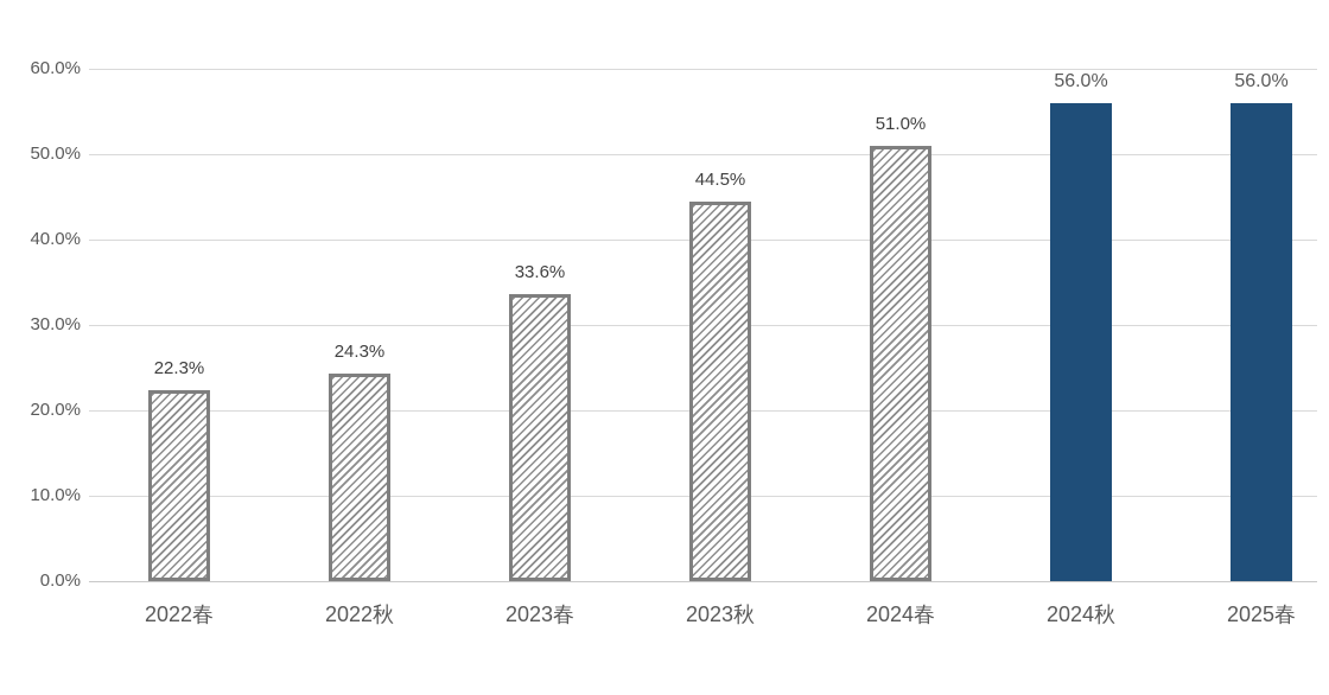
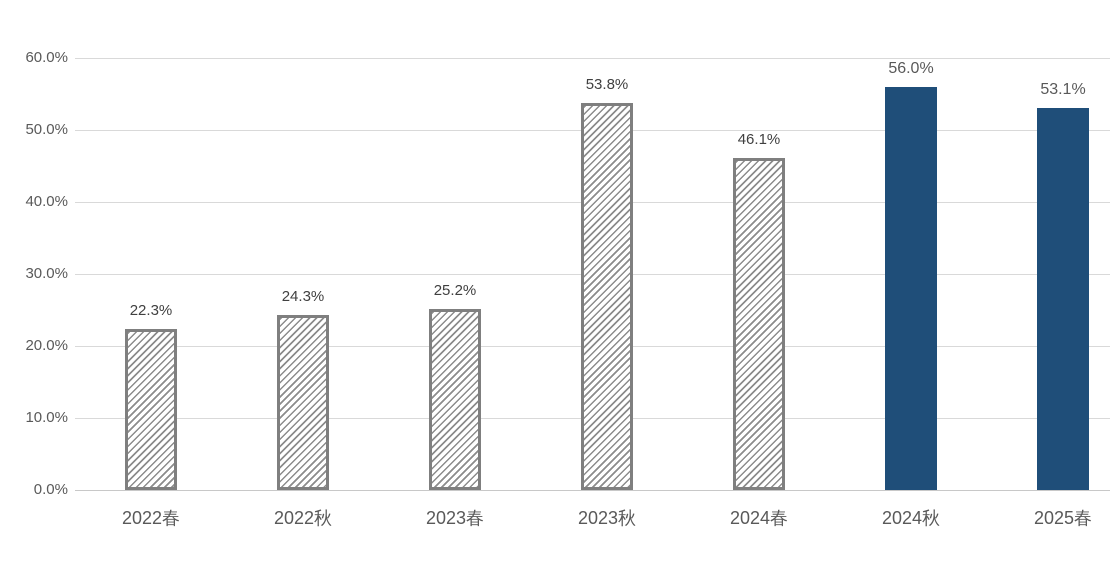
2023春: 33.6% -> 25.2%
2023秋: 44.5% -> 53.8%
2024春: 51.0% -> 46.1%
2025春: 56.0% -> 53.1%
